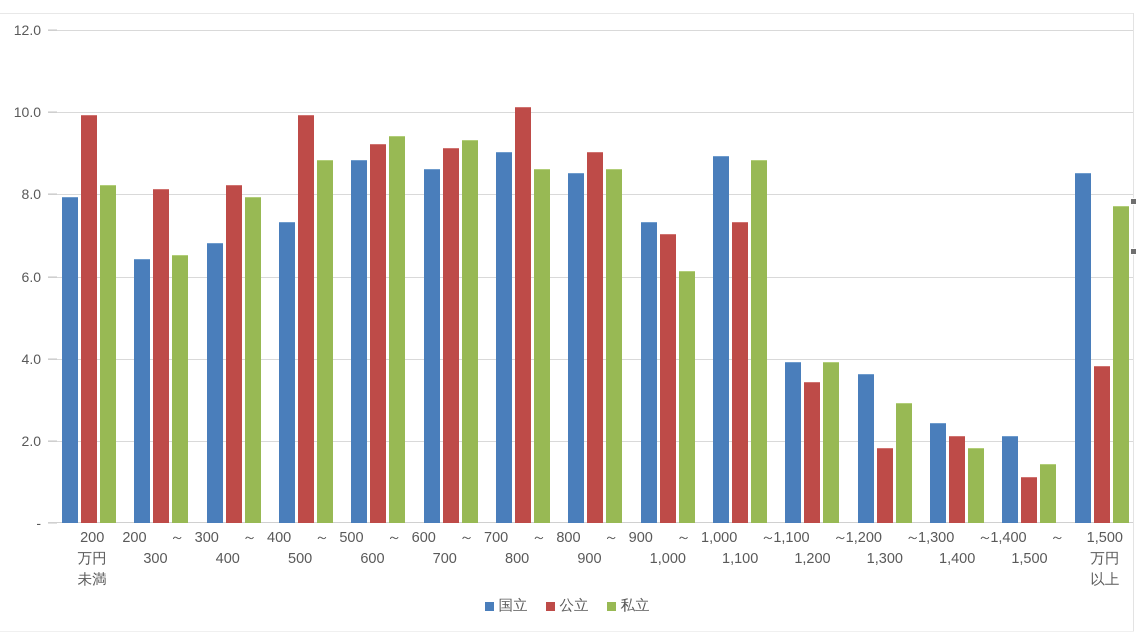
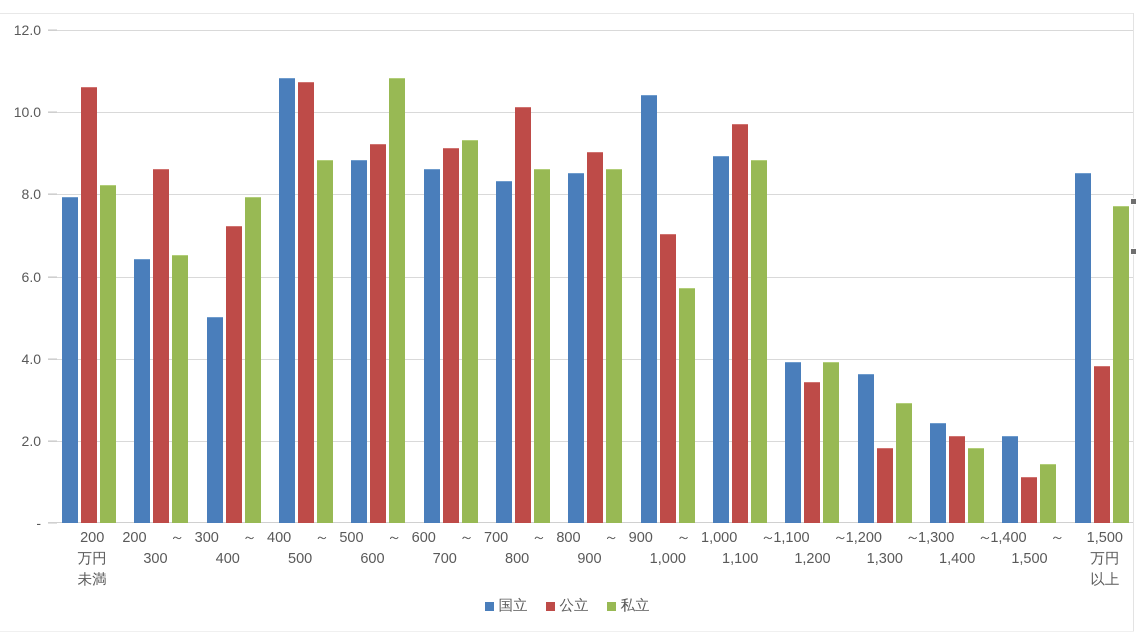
公立/200万円未満: 9.9 -> 10.6
公立/200 ～ 300: 8.1 -> 8.6
国立/300 ～ 400: 6.8 -> 5.0
公立/300 ～ 400: 8.2 -> 7.2
国立/400 ～ 500: 7.3 -> 10.8
公立/400 ～ 500: 9.9 -> 10.7
私立/500 ～ 600: 9.4 -> 10.8
国立/700 ～ 800: 9.0 -> 8.3
国立/900 ～ 1,000: 7.3 -> 10.4
私立/900 ～ 1,000: 6.1 -> 5.7
公立/1,000 ～ 1,100: 7.3 -> 9.7
